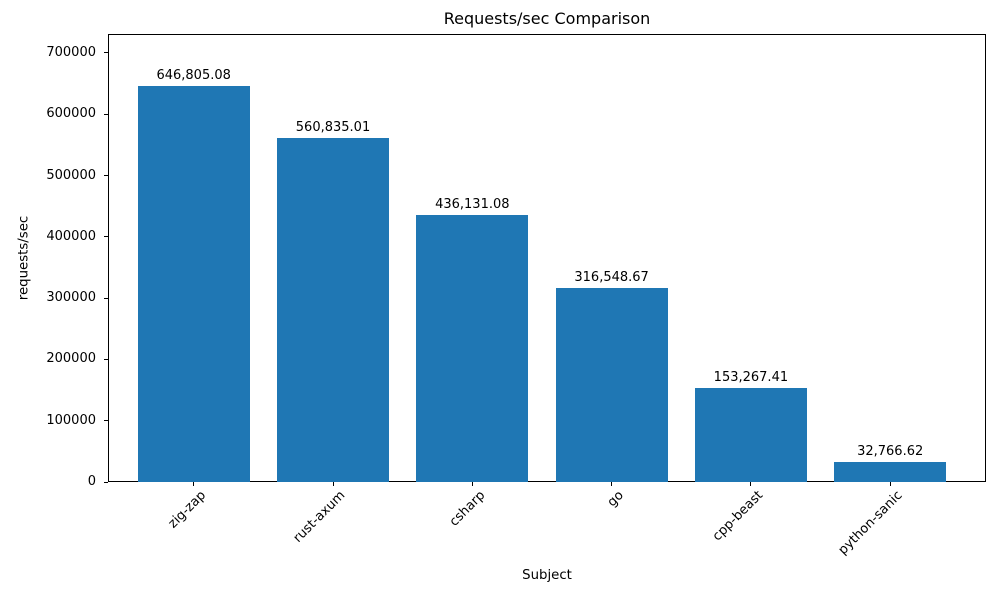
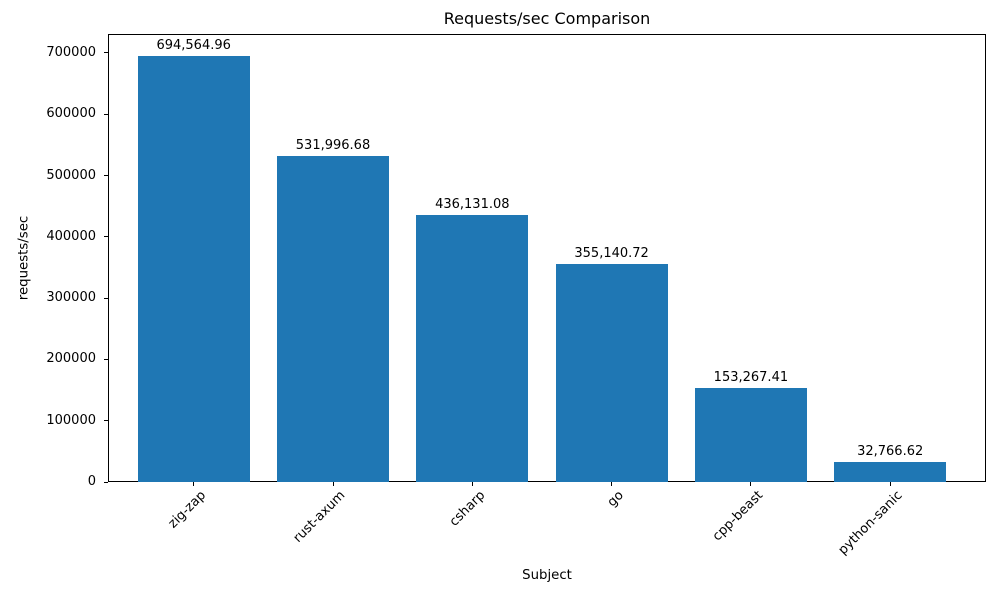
zig-zap: 646,805.08 -> 694,564.96
rust-axum: 560,835.01 -> 531,996.68
go: 316,548.67 -> 355,140.72
